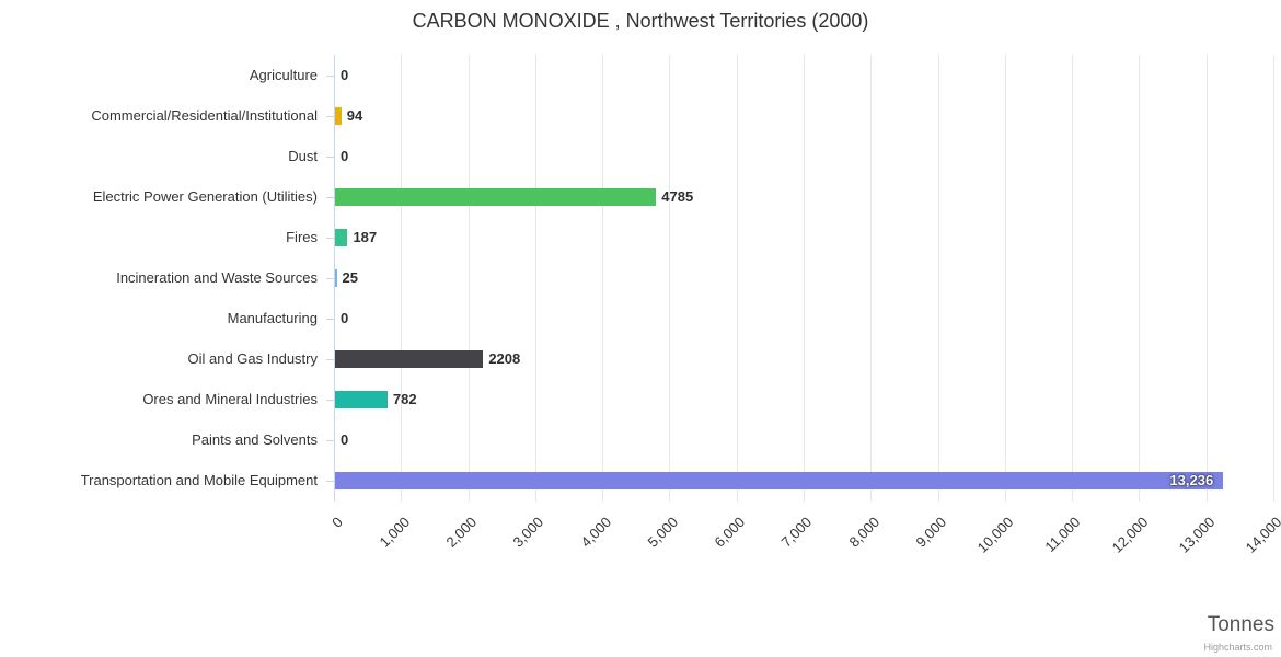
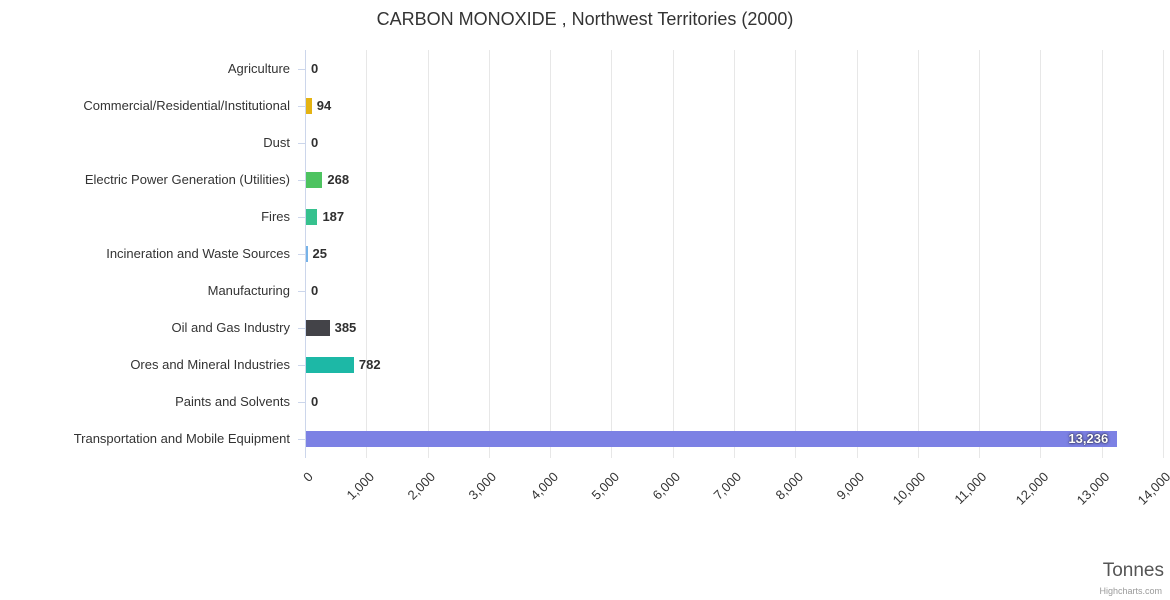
Electric Power Generation (Utilities): 4785 -> 268
Oil and Gas Industry: 2208 -> 385
